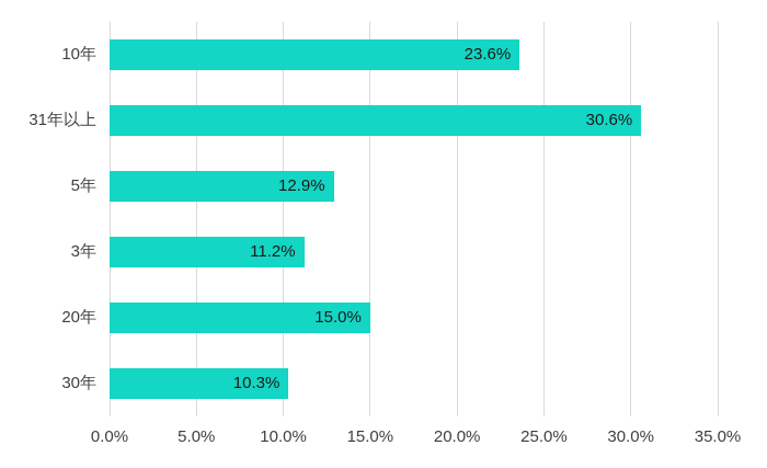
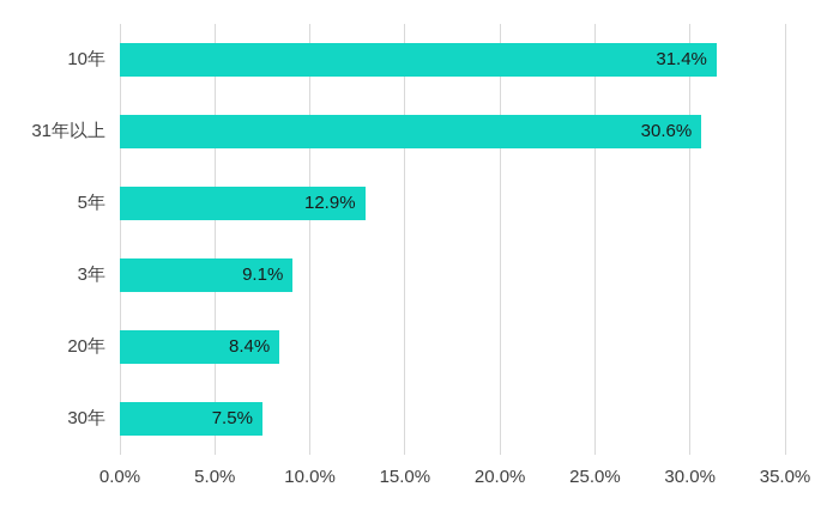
10年: 23.6% -> 31.4%
3年: 11.2% -> 9.1%
20年: 15.0% -> 8.4%
30年: 10.3% -> 7.5%
